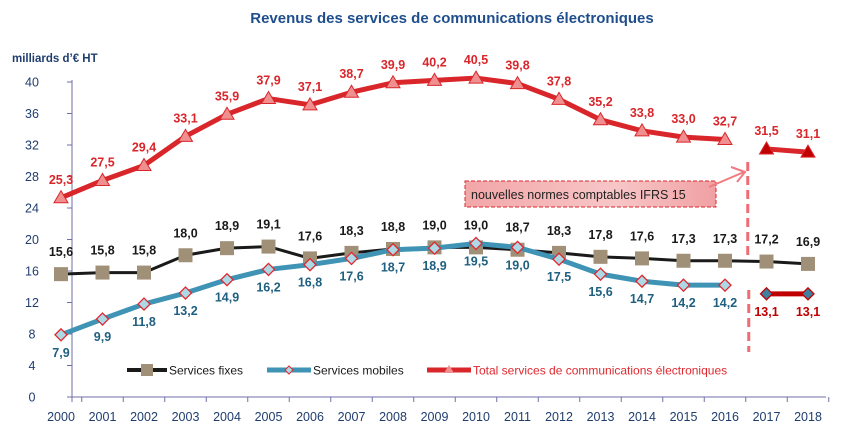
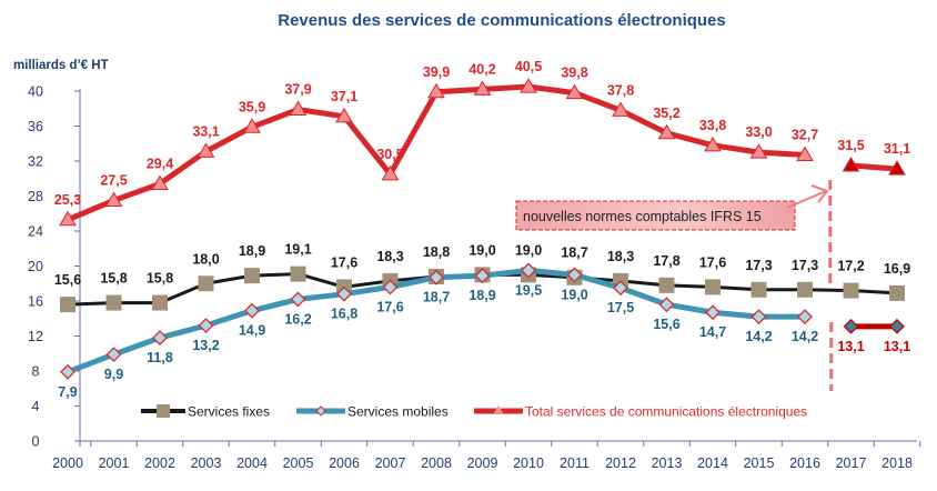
Total services de communications électroniques/2007: 38,7 -> 30,5
